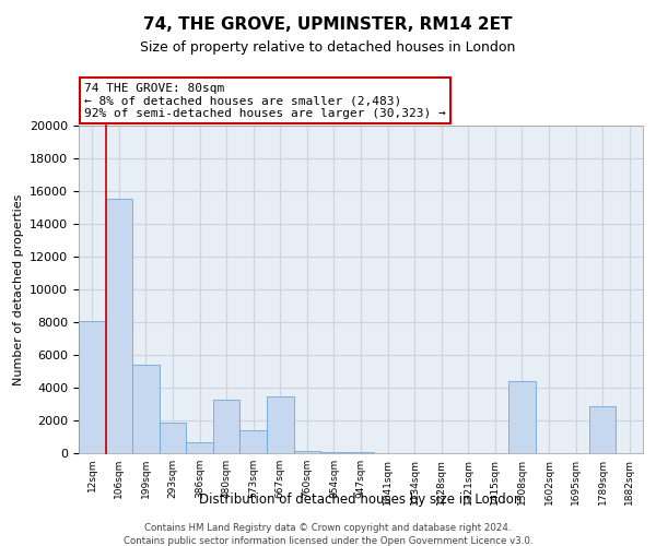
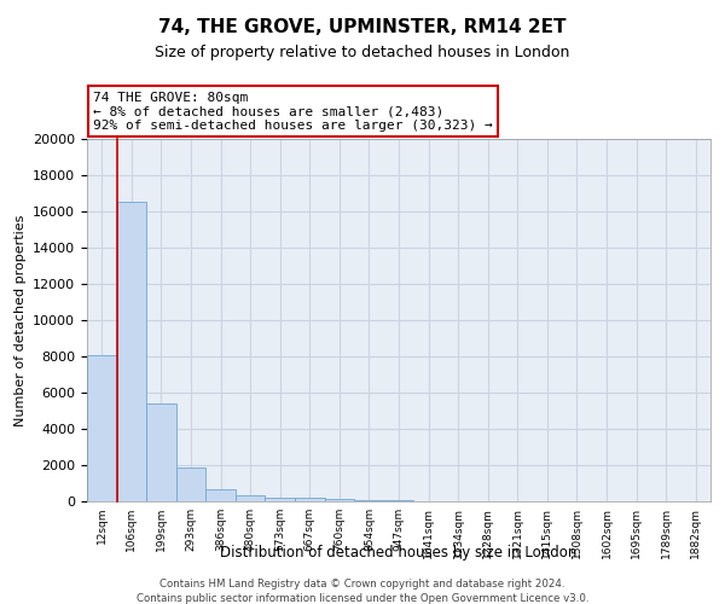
106sqm: 15500 -> 16500
480sqm: 3300 -> 400
573sqm: 1400 -> 200
667sqm: 3500 -> 200
1508sqm: 4400 -> 0
1789sqm: 2900 -> 0
